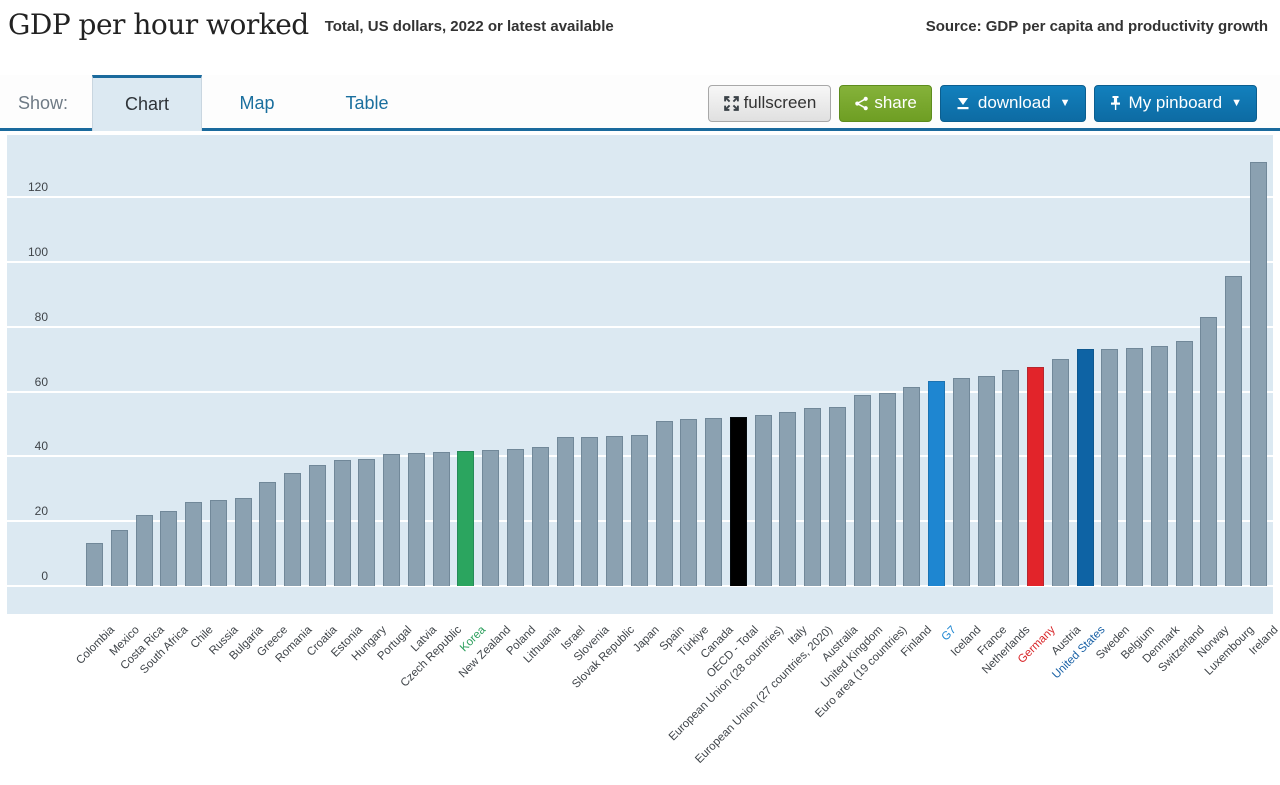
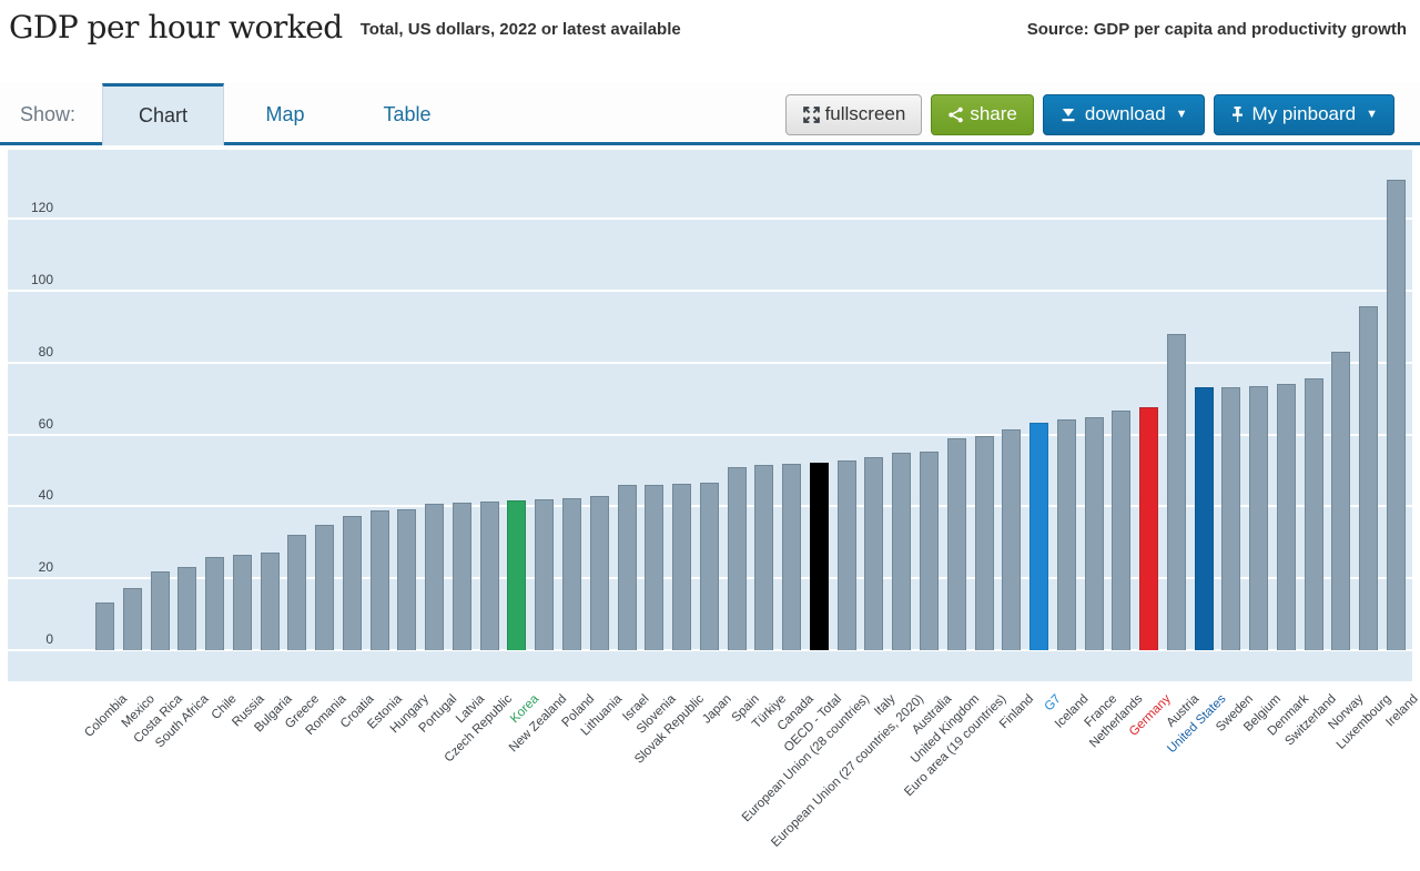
Austria: 70 -> 88
